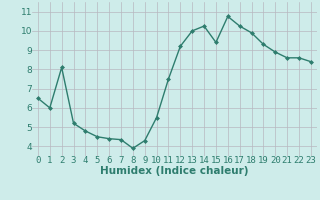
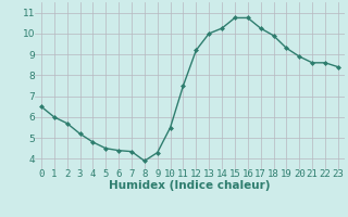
2: 8.1 -> 5.7
15: 9.4 -> 10.8
